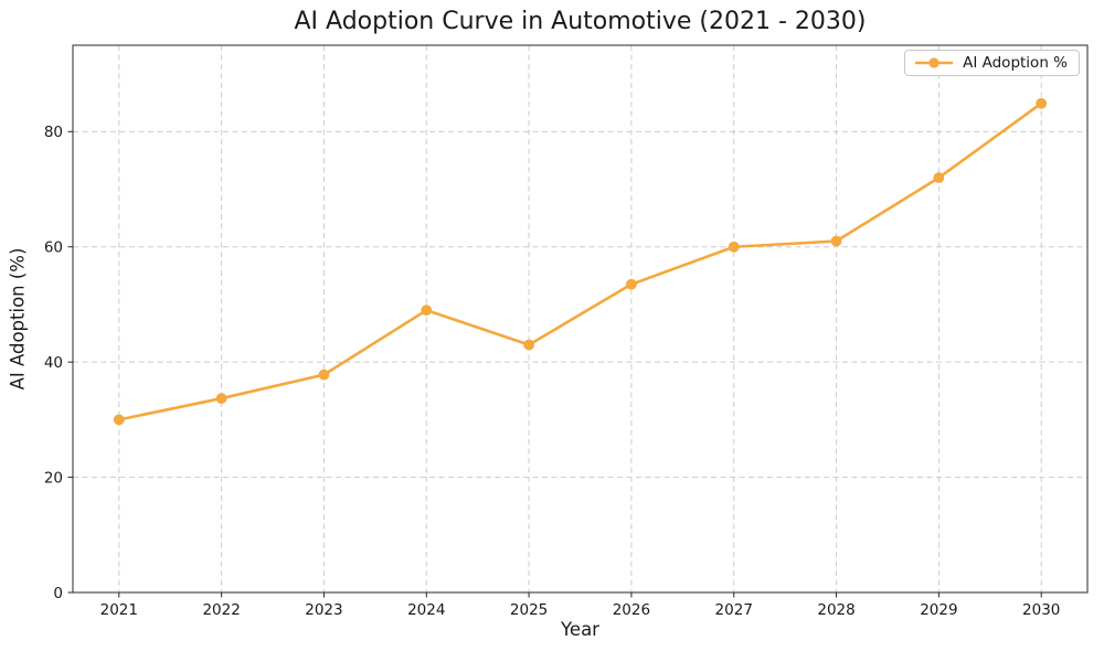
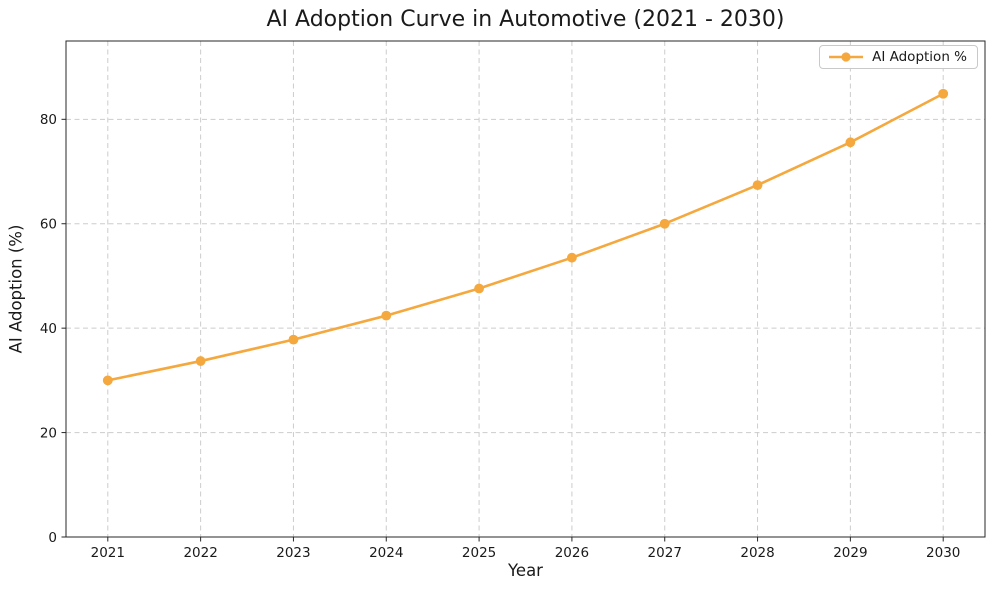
2024: 49 -> 42
2025: 43 -> 48
2028: 61 -> 67
2029: 72 -> 76
